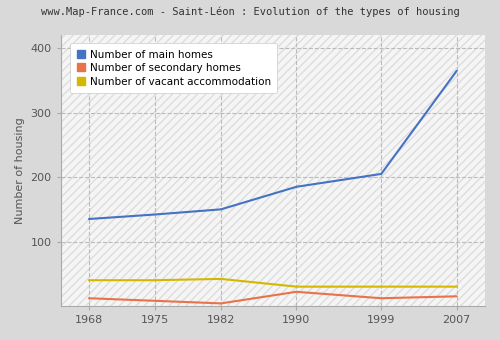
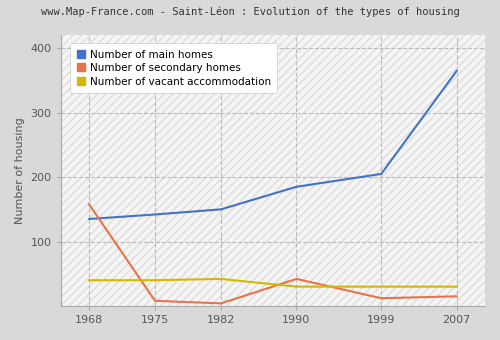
Number of secondary homes/1968: 12 -> 158
Number of secondary homes/1990: 22 -> 42
